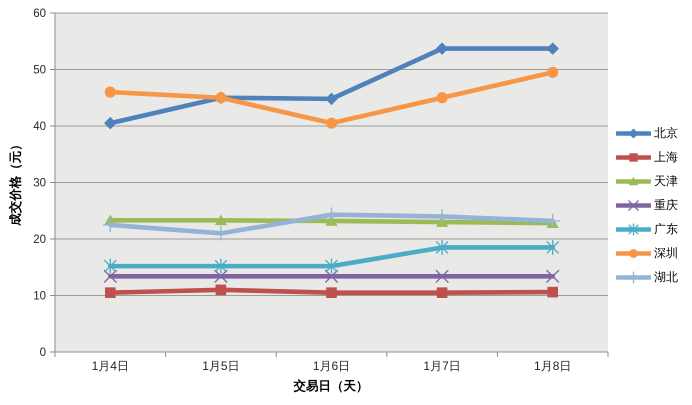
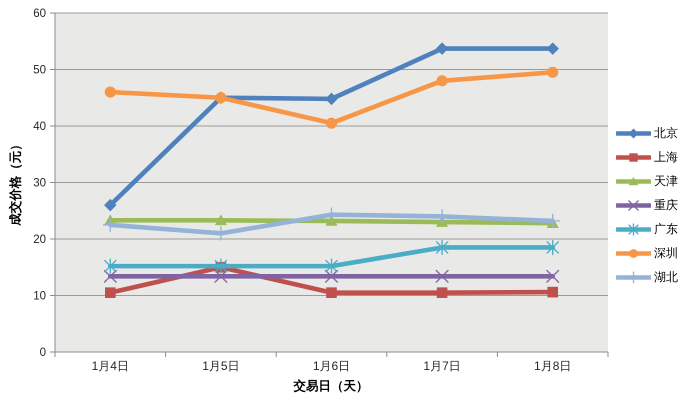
北京/1月4日: 40 -> 26
上海/1月5日: 11 -> 15
深圳/1月7日: 45 -> 48
